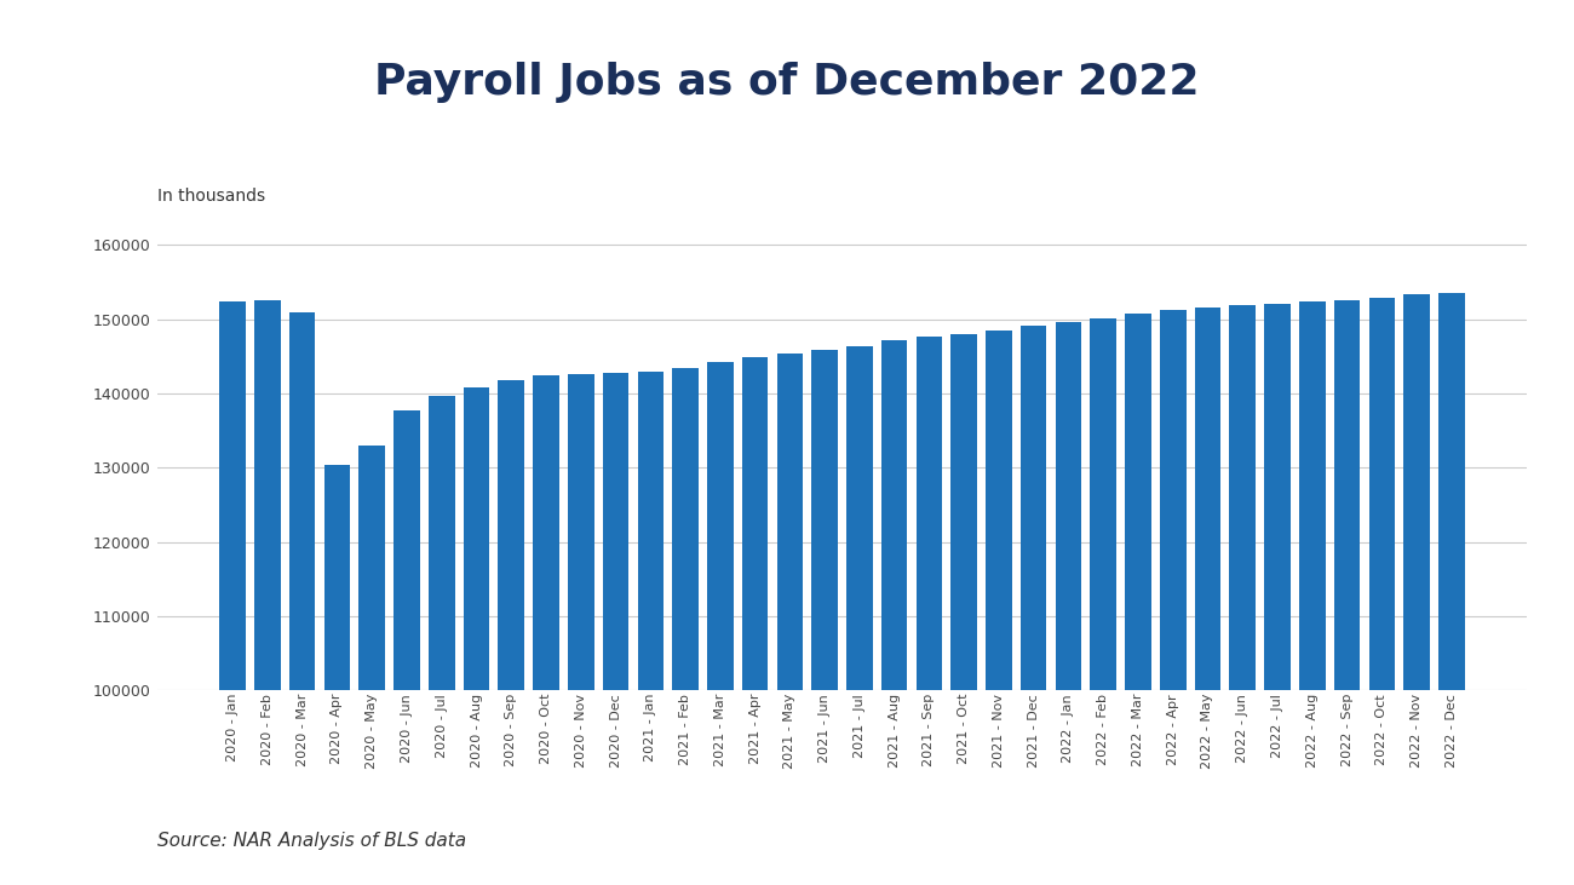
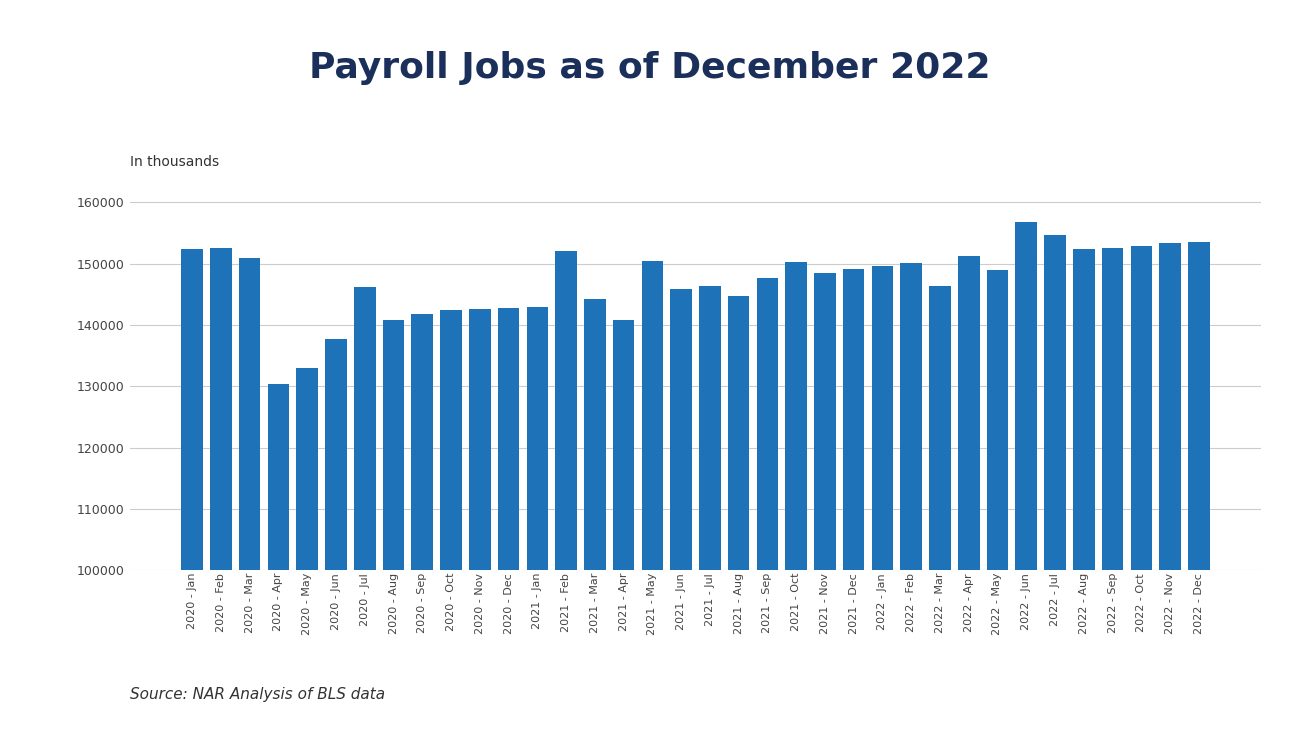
2020 - Jul: 139600 -> 146200
2021 - Feb: 143500 -> 152000
2021 - Apr: 144900 -> 140800
2021 - May: 145400 -> 150400
2021 - Aug: 147100 -> 144800
2021 - Oct: 147900 -> 150200
2022 - Mar: 150800 -> 146400
2022 - May: 151600 -> 149000
2022 - Jun: 151900 -> 156800
2022 - Jul: 152100 -> 154600
